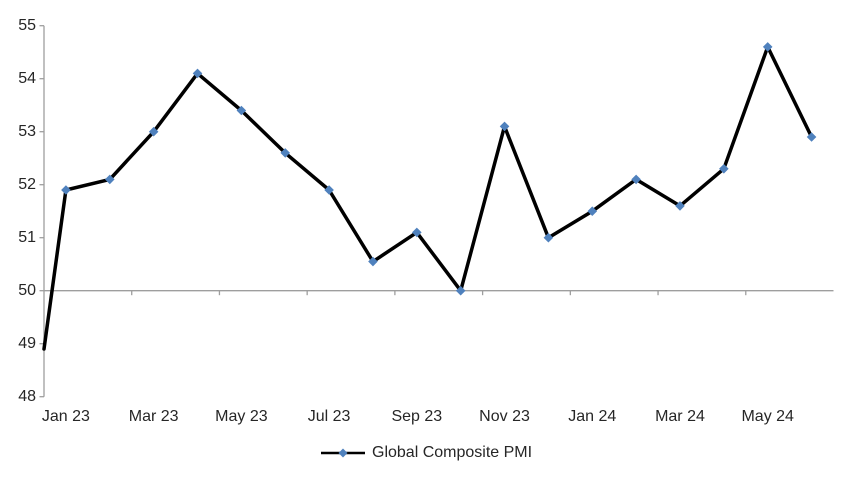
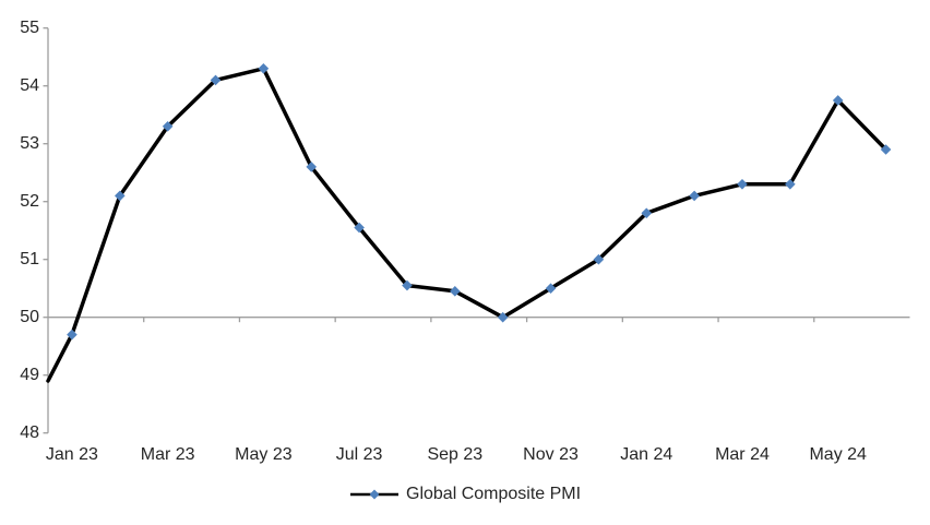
Jan 23: 51.9 -> 49.7
Mar 23: 53.0 -> 53.3
May 23: 53.4 -> 54.3
Jul 23: 51.9 -> 51.5
Sep 23: 51.1 -> 50.5
Nov 23: 53.1 -> 50.5
Jan 24: 51.5 -> 51.8
Mar 24: 51.6 -> 52.3
May 24: 54.6 -> 53.8
